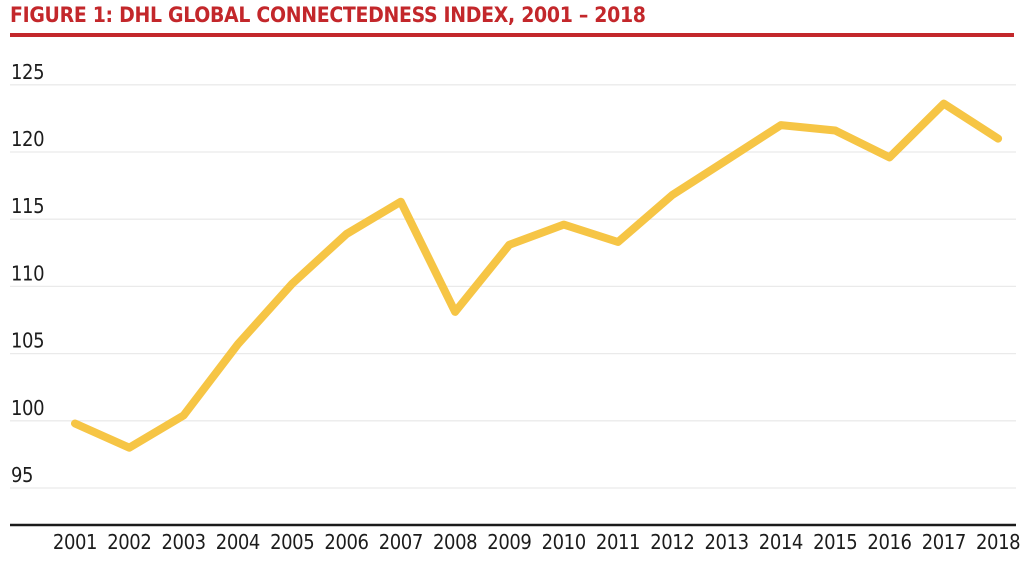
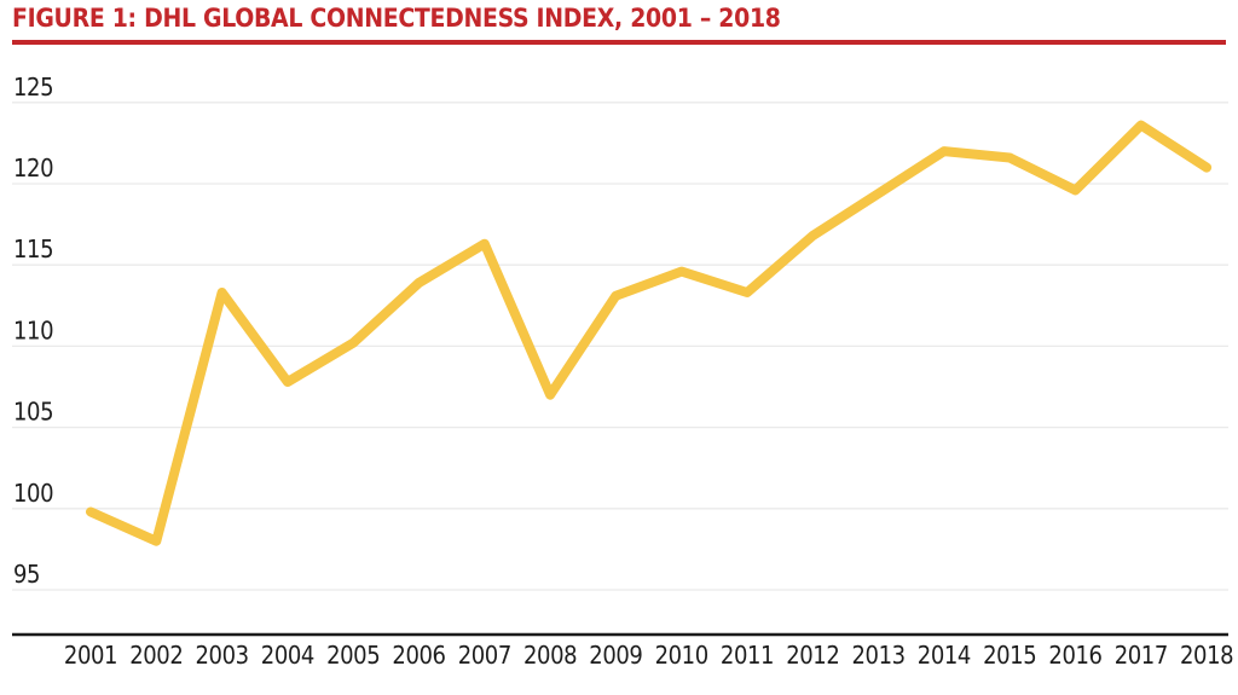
2003: 100.4 -> 113.3
2004: 105.7 -> 107.8
2008: 108.1 -> 107.0
